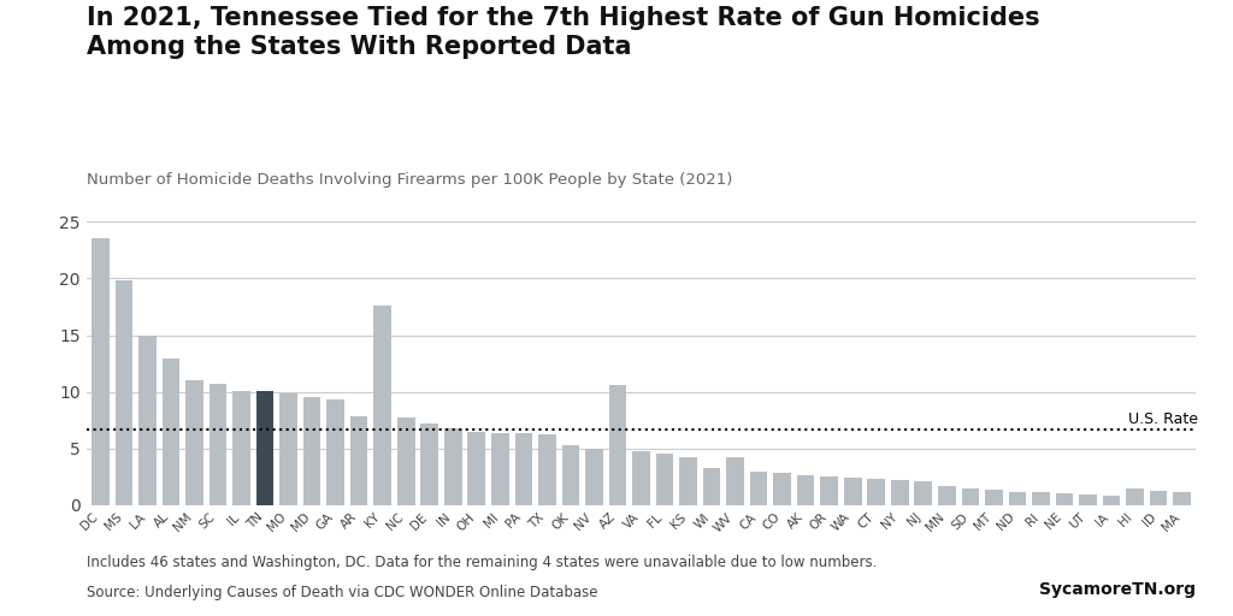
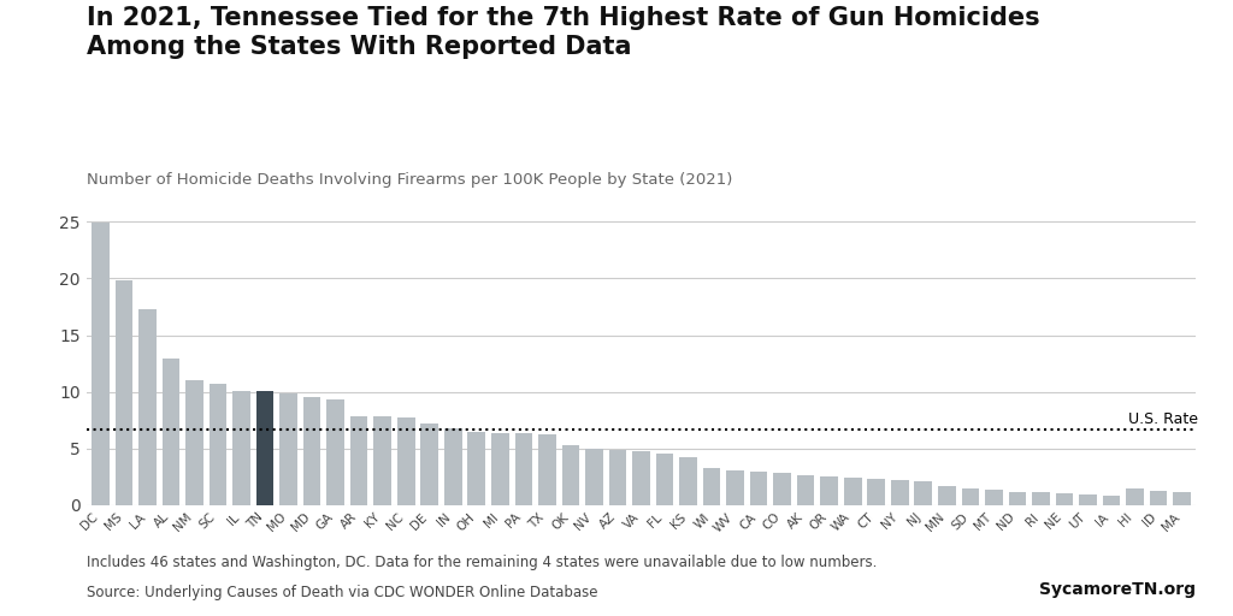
DC: 23.6 -> 24.9
LA: 15.0 -> 17.3
KY: 17.6 -> 7.8
AZ: 10.6 -> 4.9
WV: 4.2 -> 3.1
